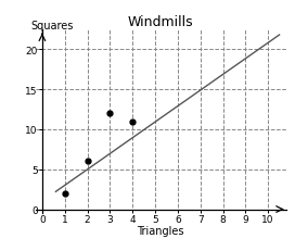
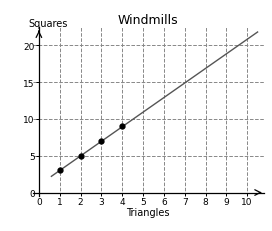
1: 2 -> 3
2: 6 -> 5
3: 12 -> 7
4: 11 -> 9
